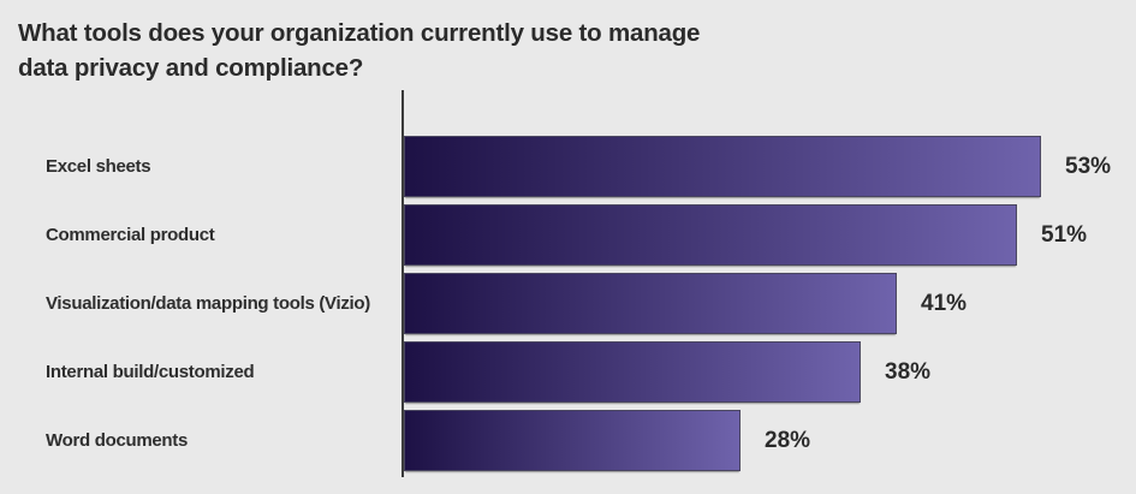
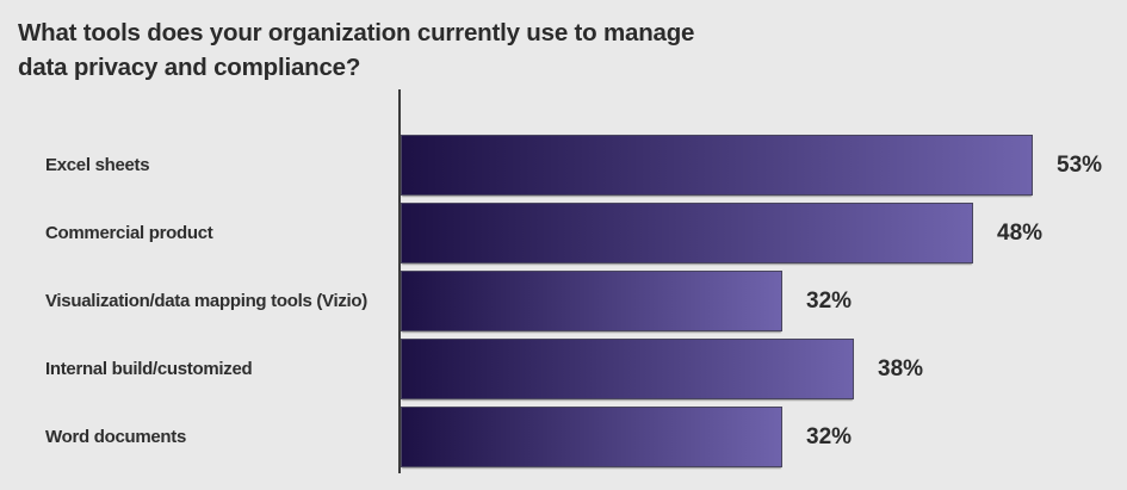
Commercial product: 51% -> 48%
Visualization/data mapping tools (Vizio): 41% -> 32%
Word documents: 28% -> 32%
